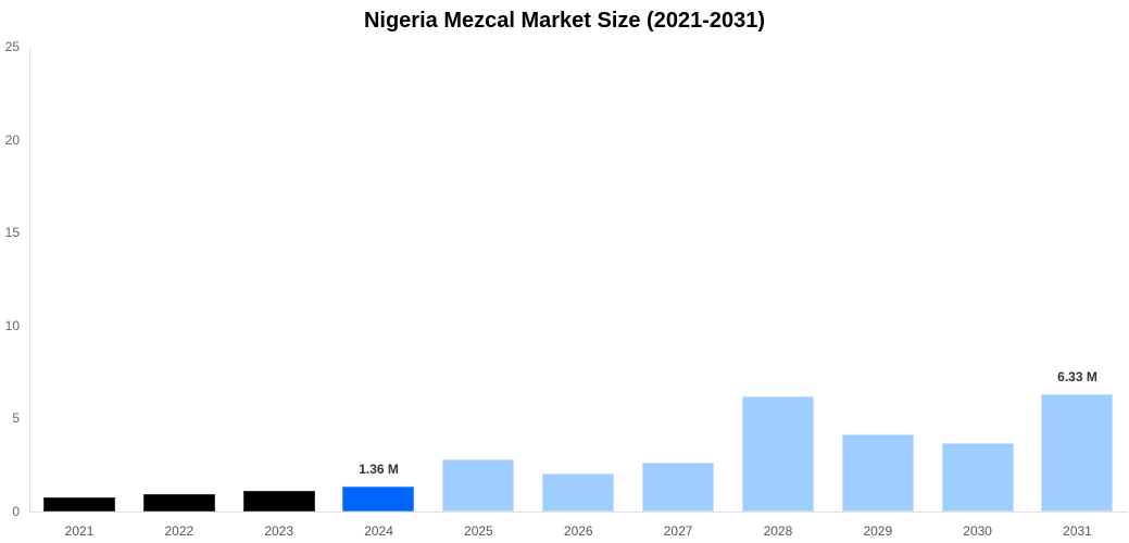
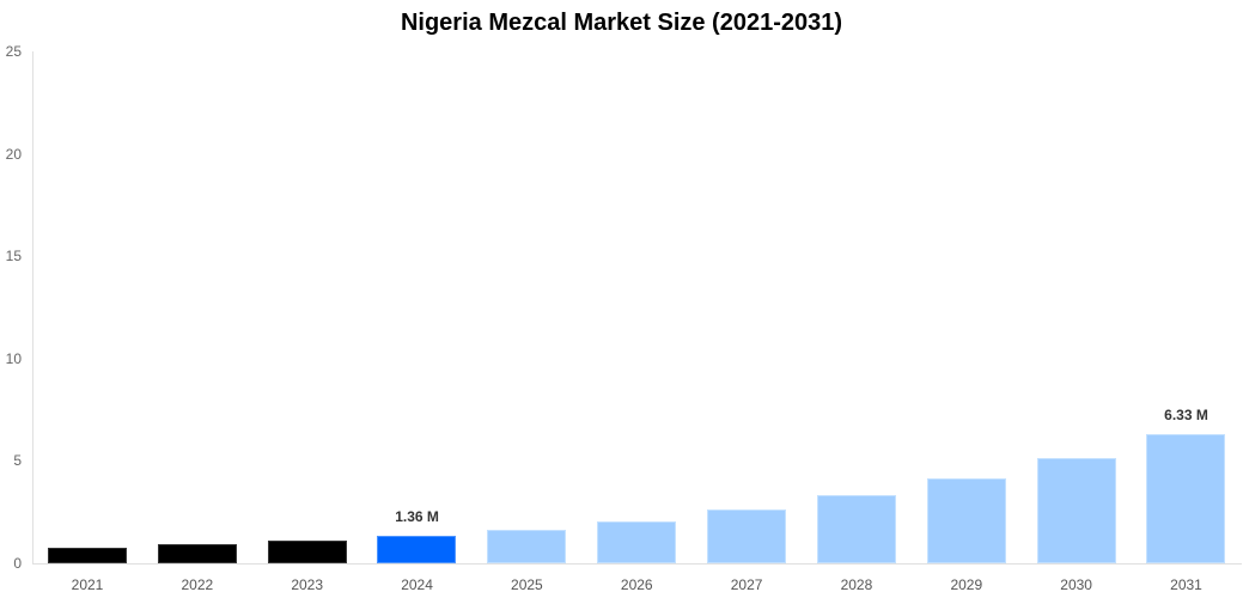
2025: 2.8 -> 1.6
2028: 6.2 -> 3.3
2030: 3.7 -> 5.2
